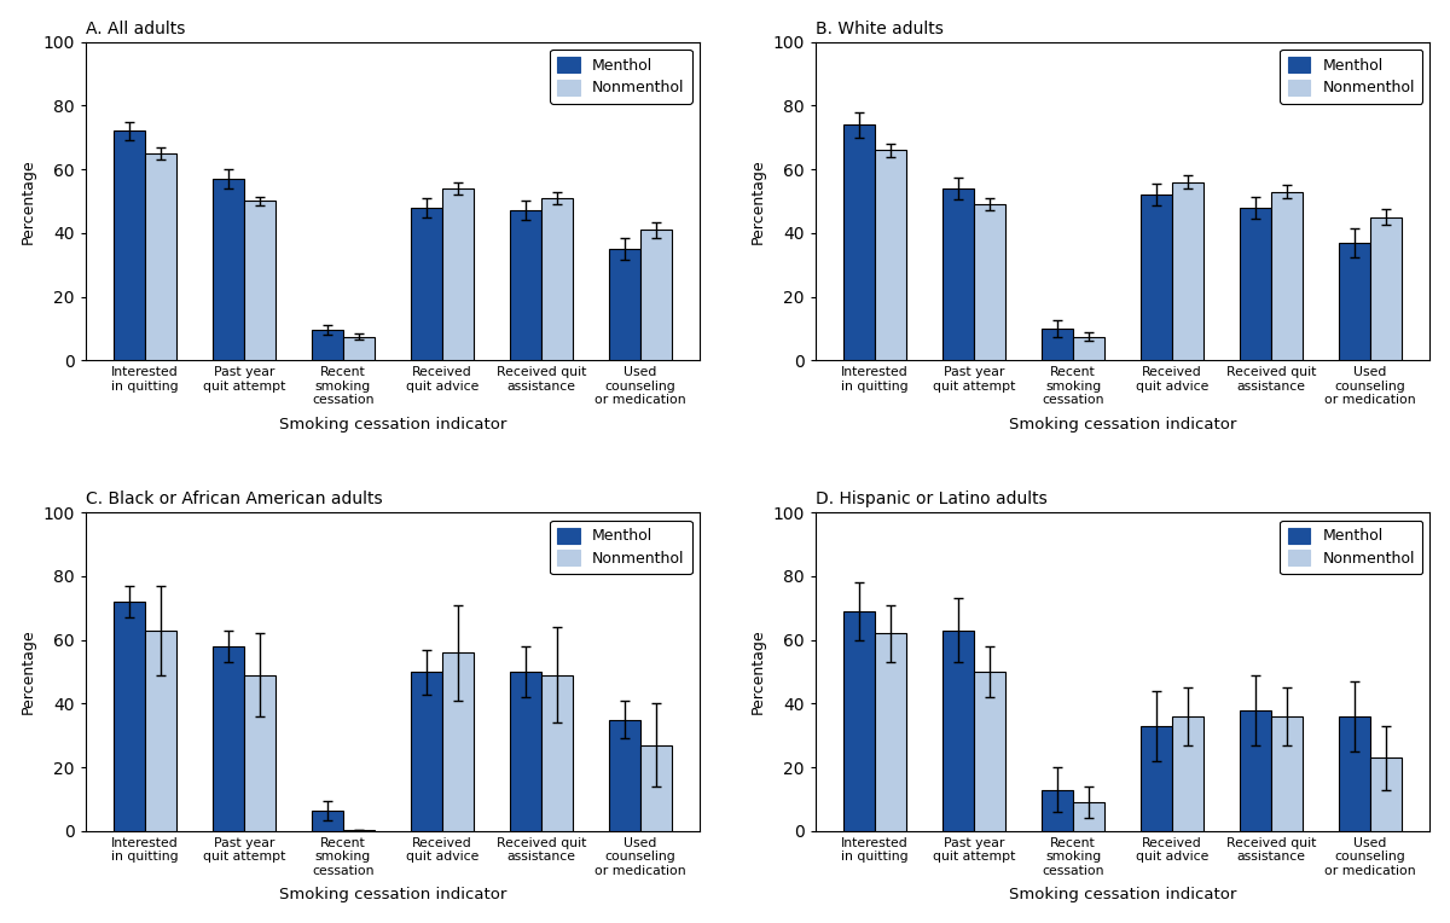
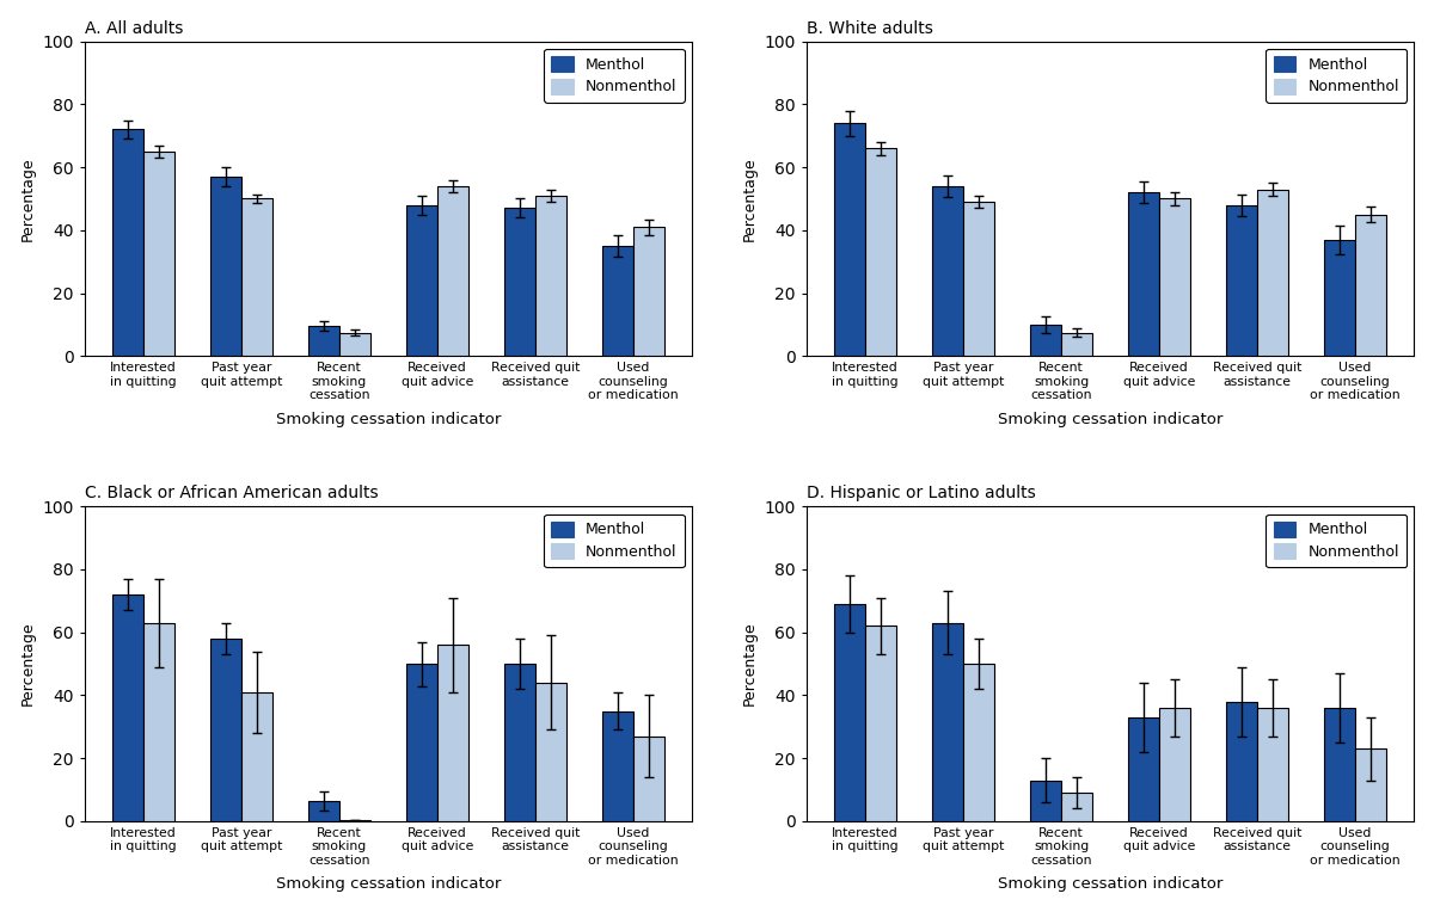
B. White adults/Nonmenthol/Received quit advice: 56.0 -> 50.0
C. Black or African American adults/Nonmenthol/Past year quit attempt: 49.0 -> 41.0
C. Black or African American adults/Nonmenthol/Received quit assistance: 49.0 -> 44.0
